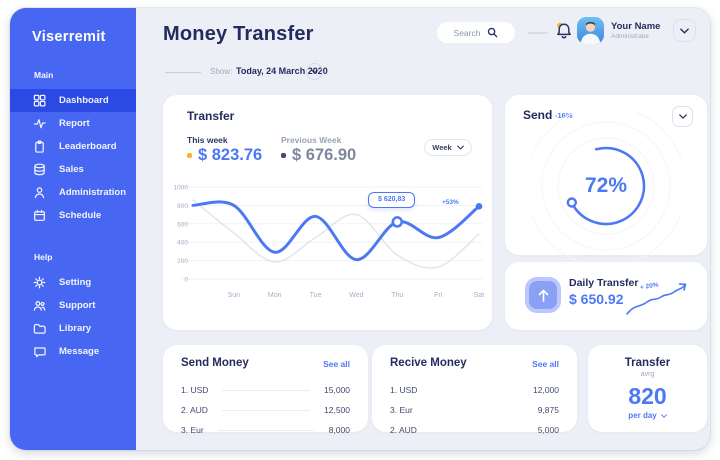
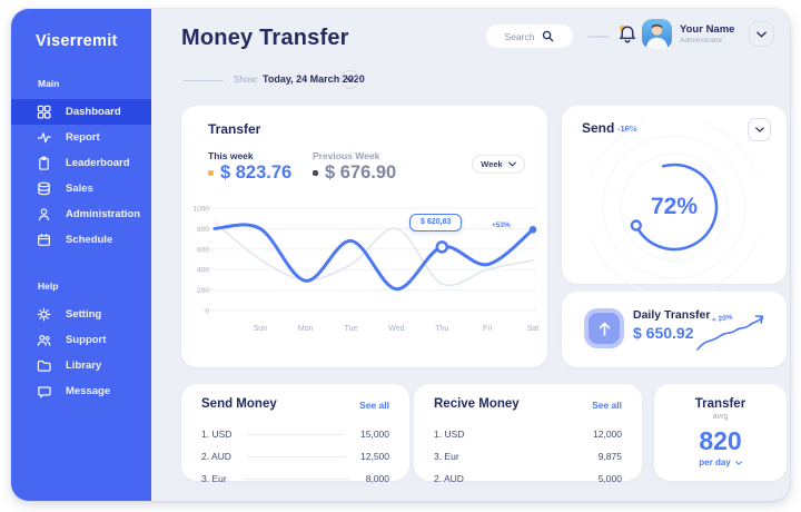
Previous Week/Mon: 200 -> 300
Previous Week/Wed: 700 -> 800
Previous Week/Fri: 100 -> 400
